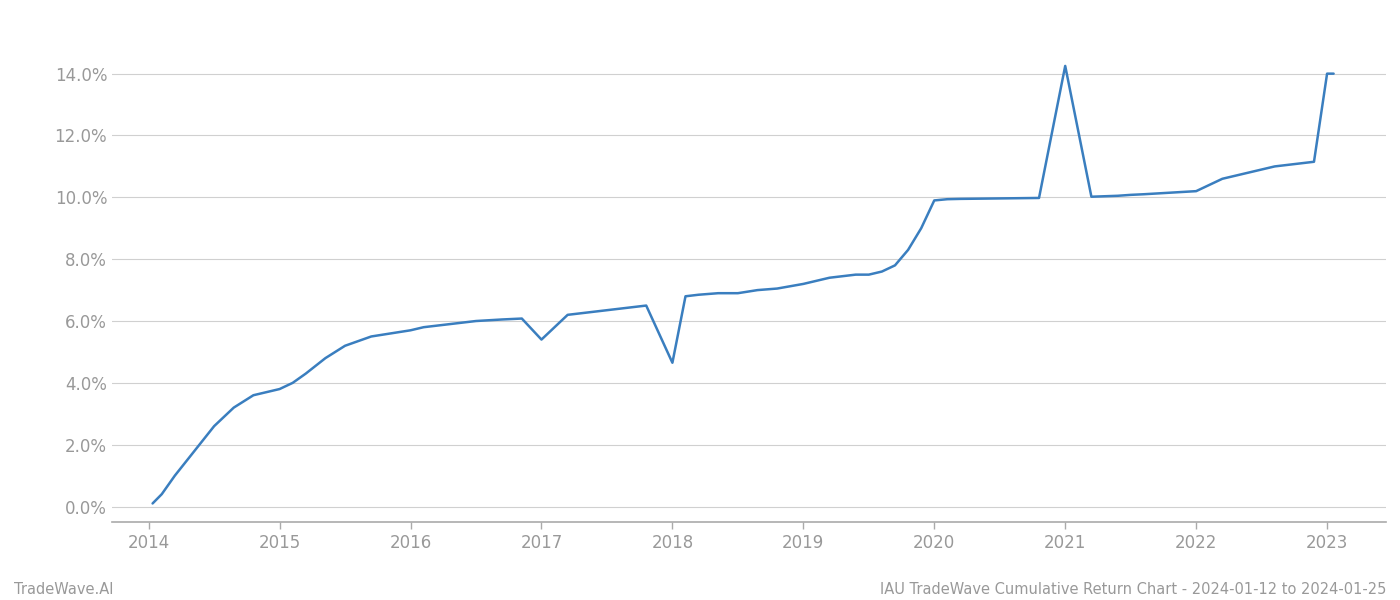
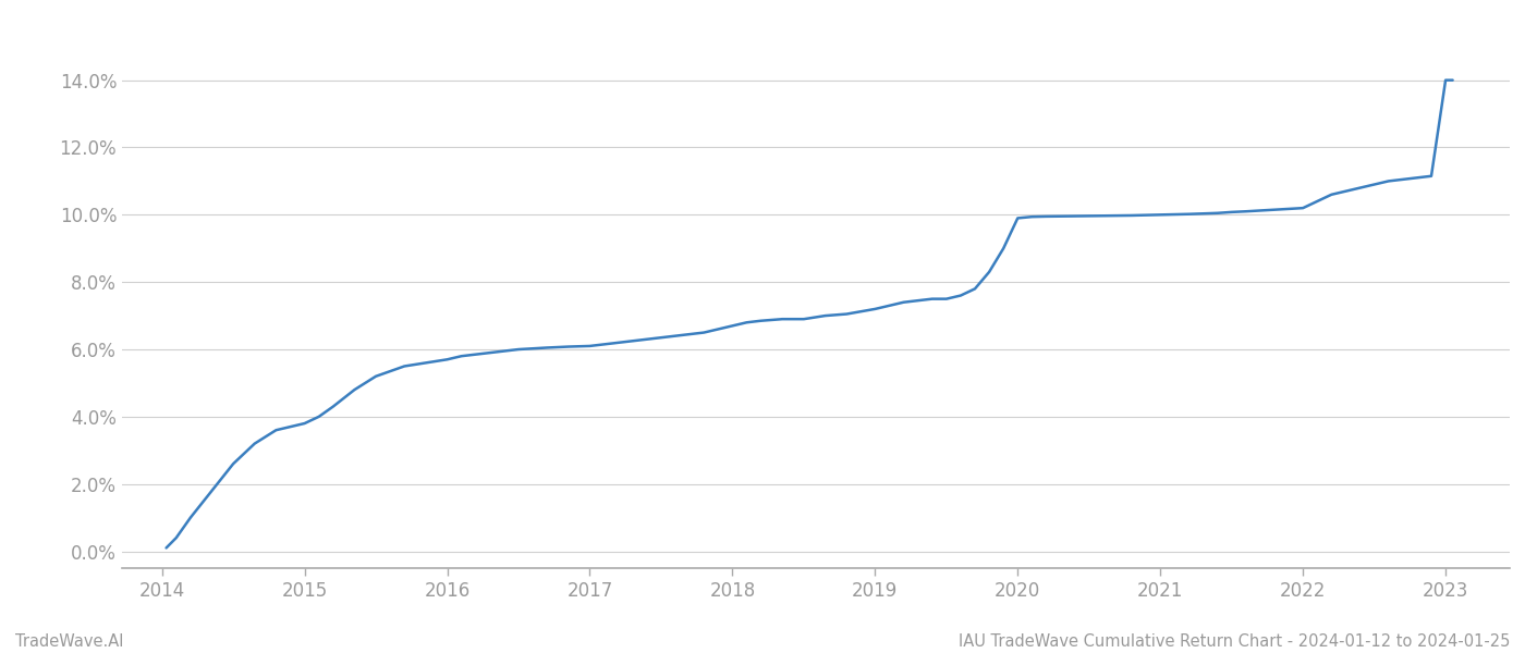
2017: 5.40% -> 6.10%
2018: 4.65% -> 6.70%
2021: 14.25% -> 10.00%
